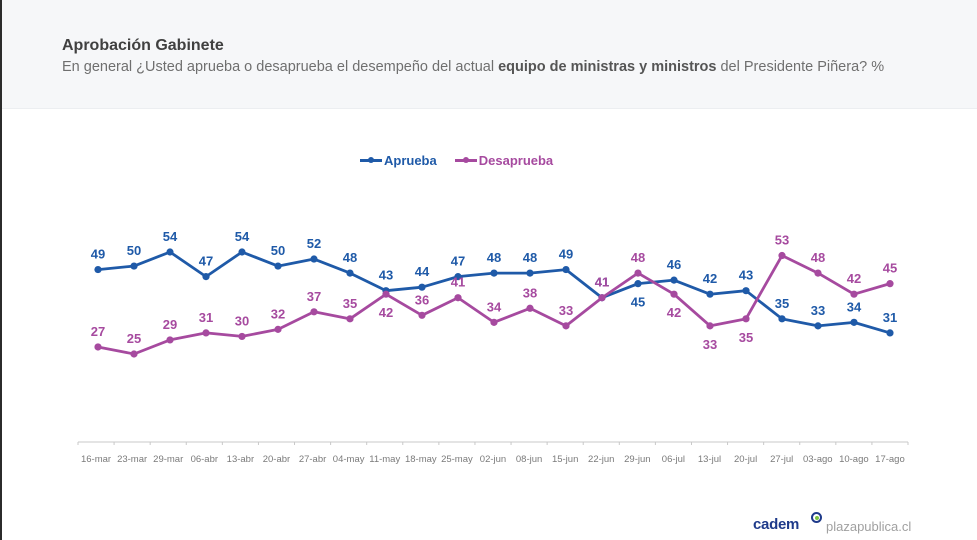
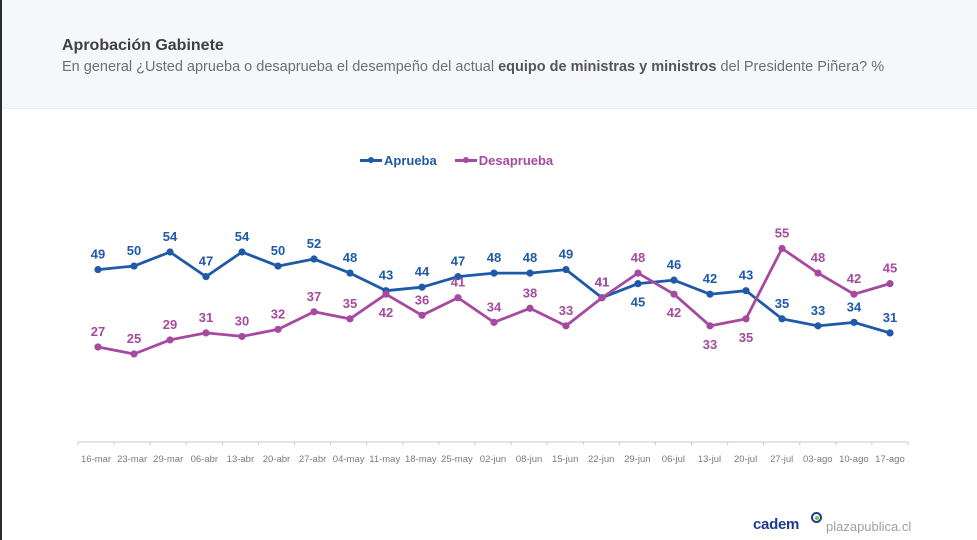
Desaprueba/27-jul: 53 -> 55
